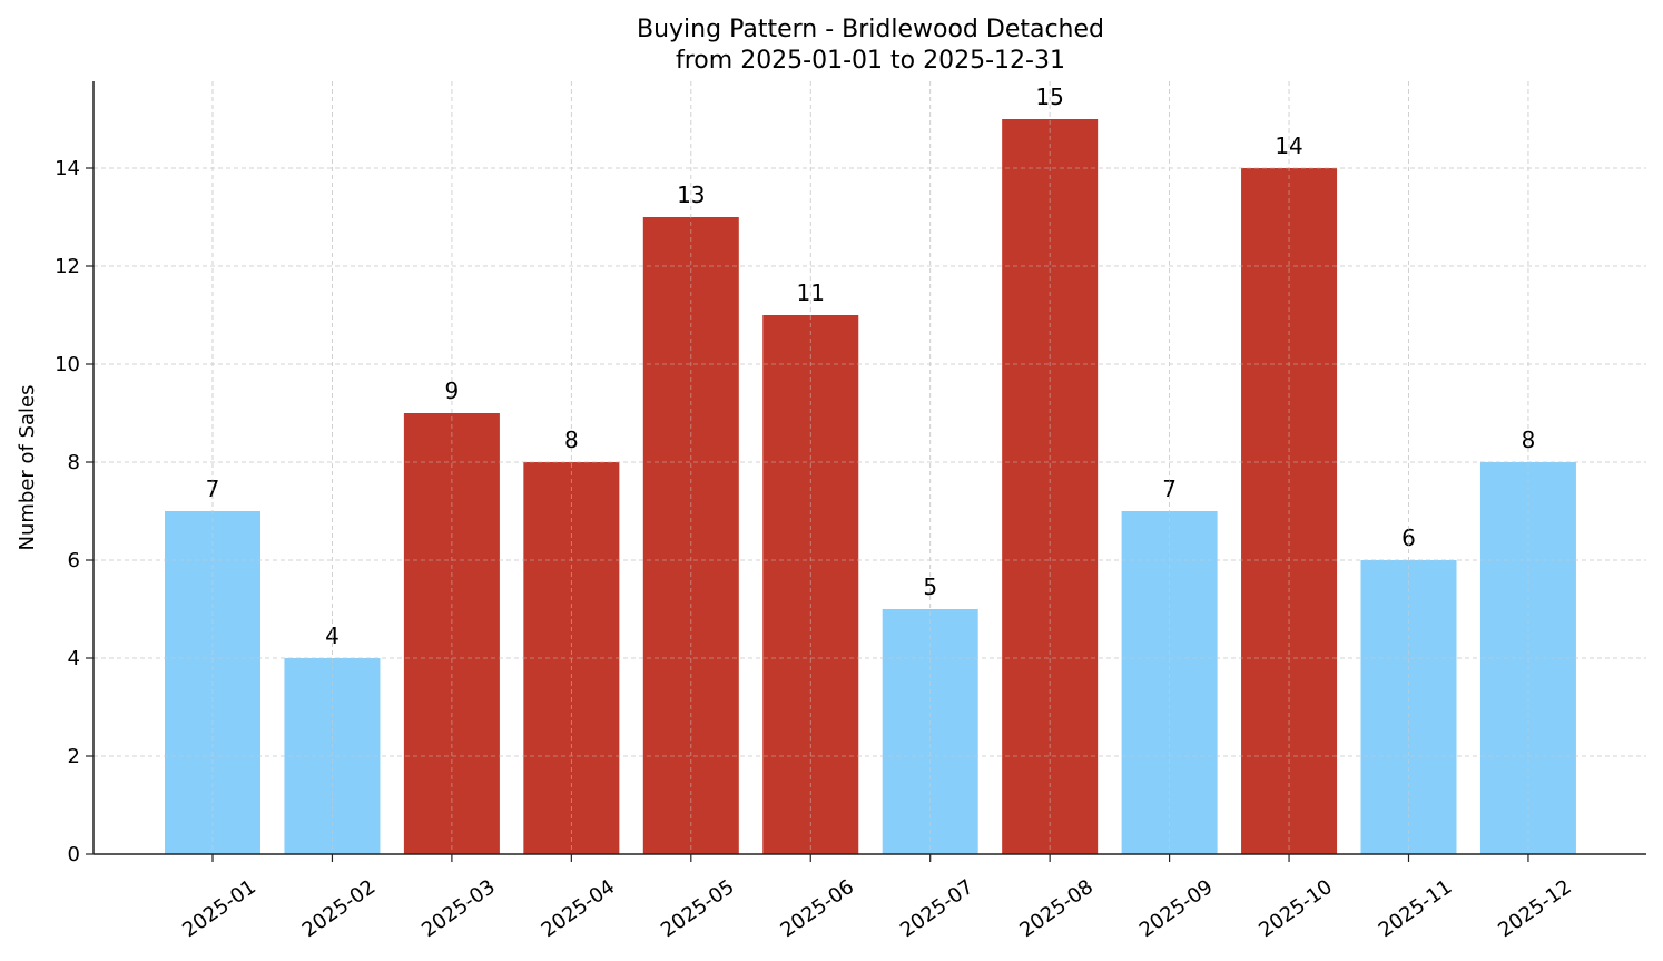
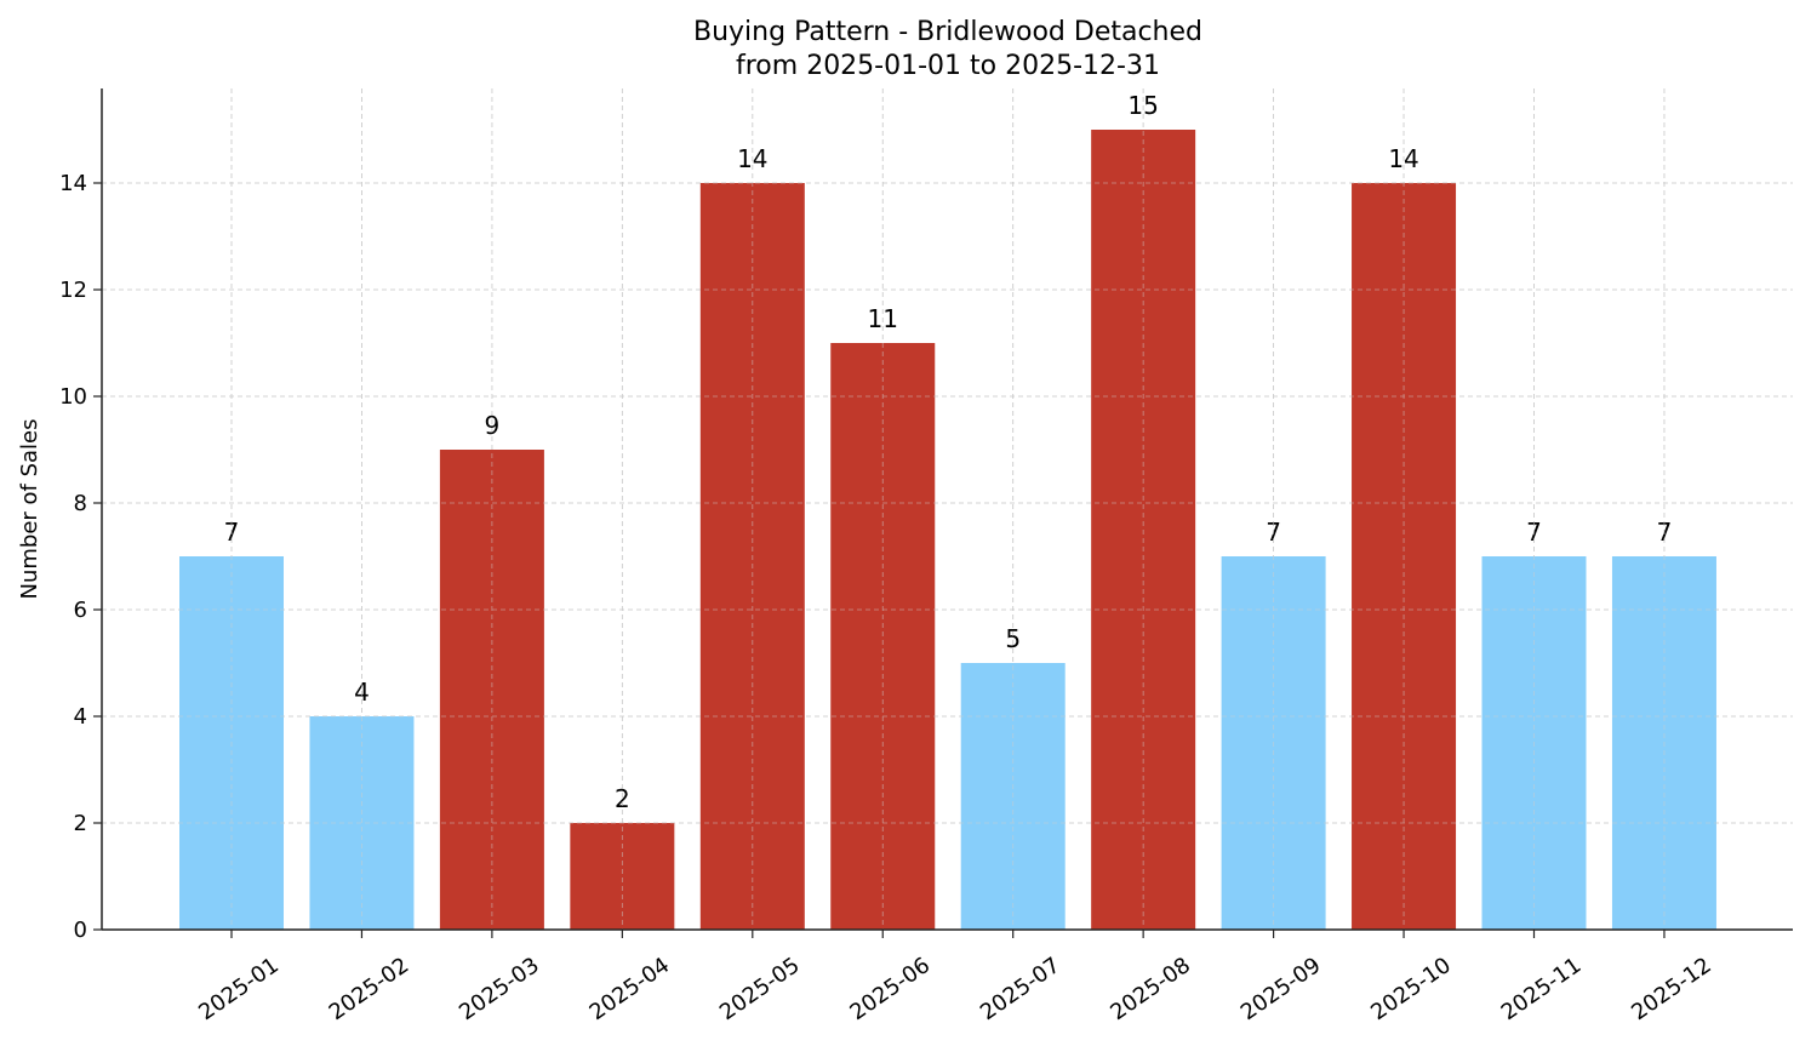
2025-04: 8 -> 2
2025-05: 13 -> 14
2025-11: 6 -> 7
2025-12: 8 -> 7
